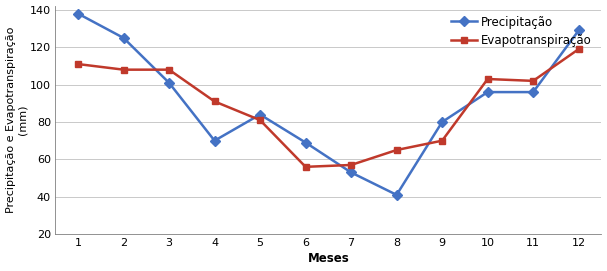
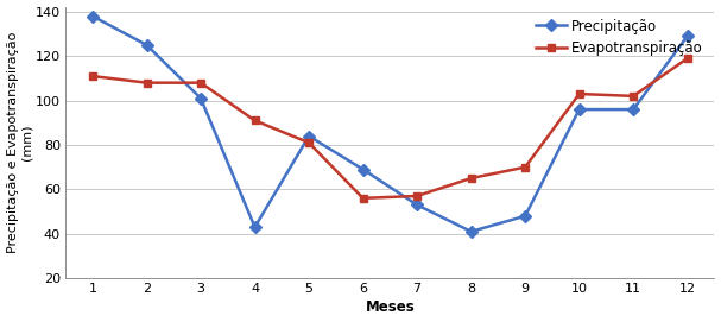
Precipitação/4: 70 -> 43
Precipitação/9: 80 -> 48
